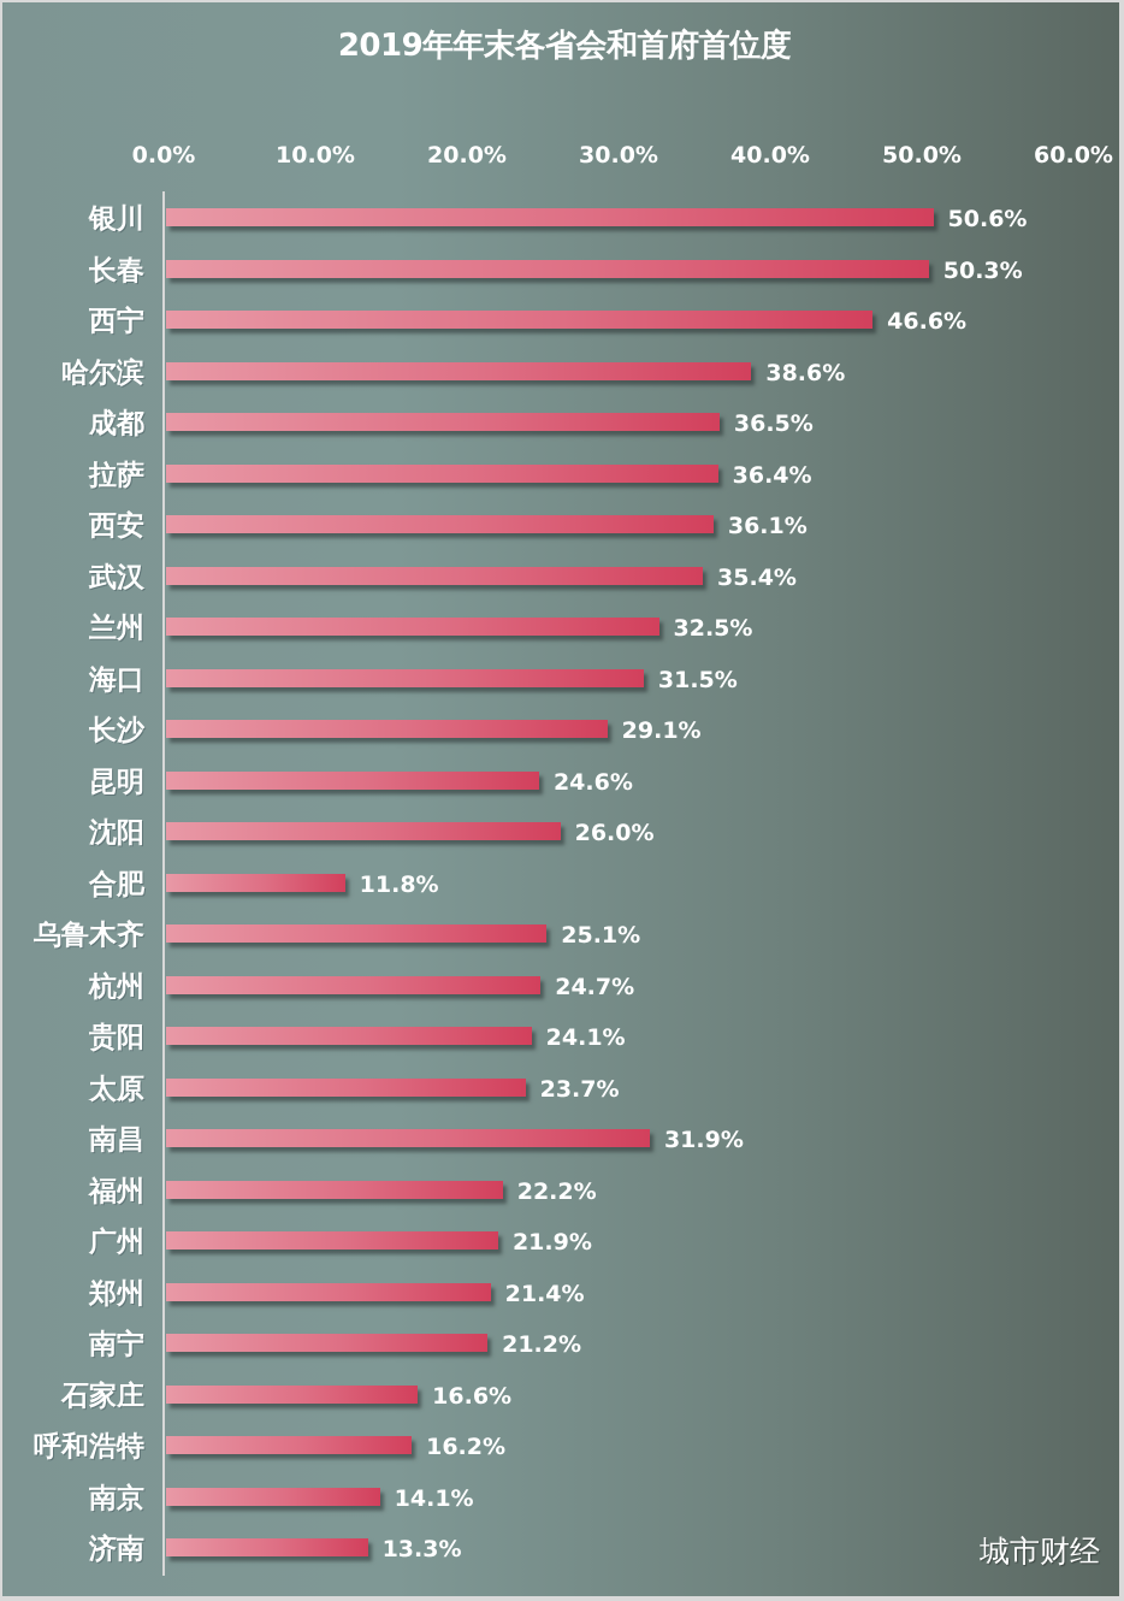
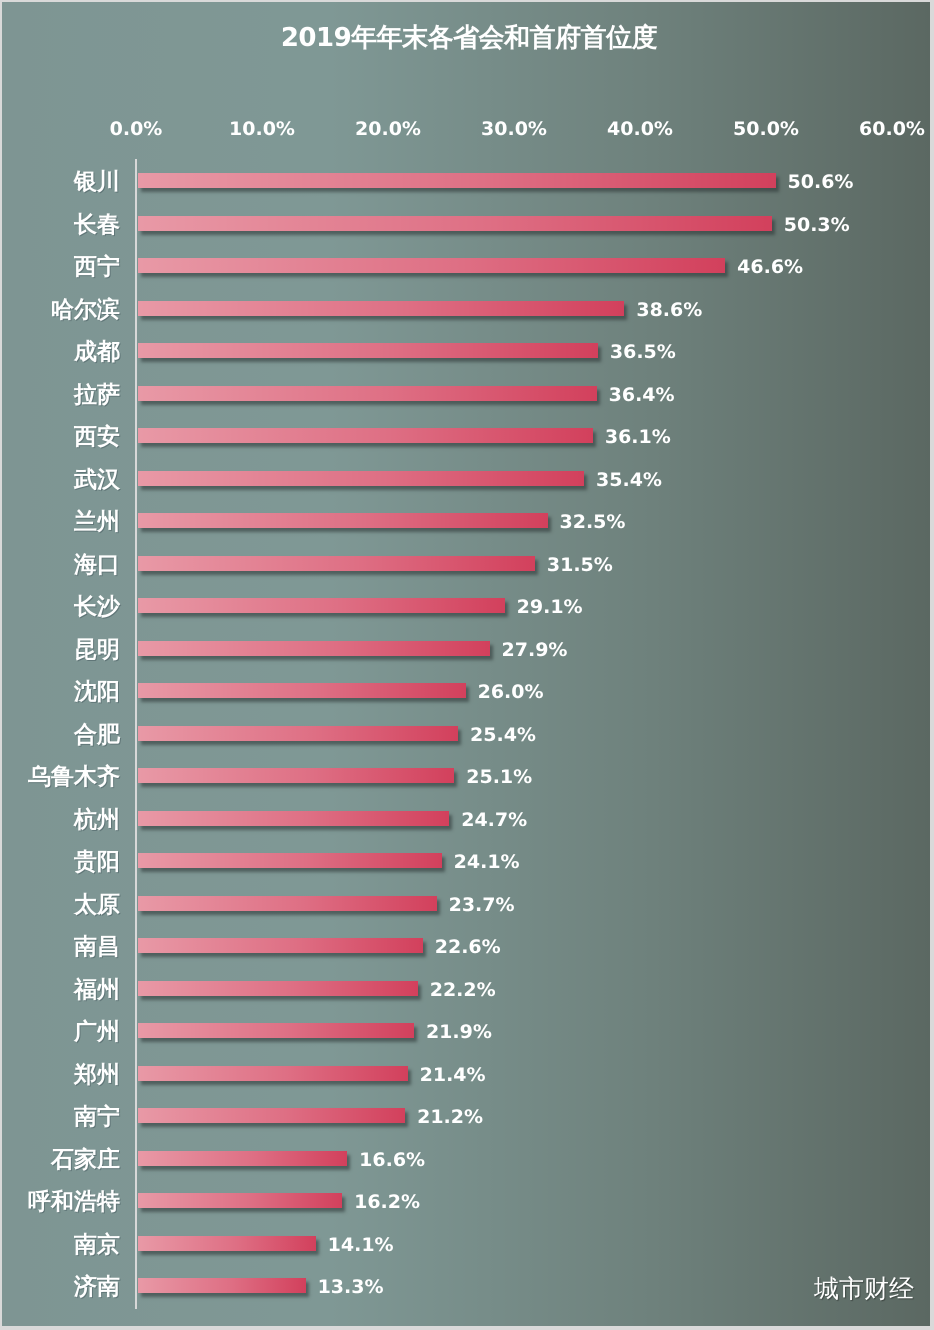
昆明: 24.6% -> 27.9%
合肥: 11.8% -> 25.4%
南昌: 31.9% -> 22.6%
